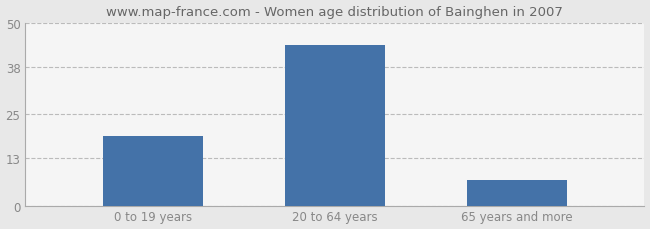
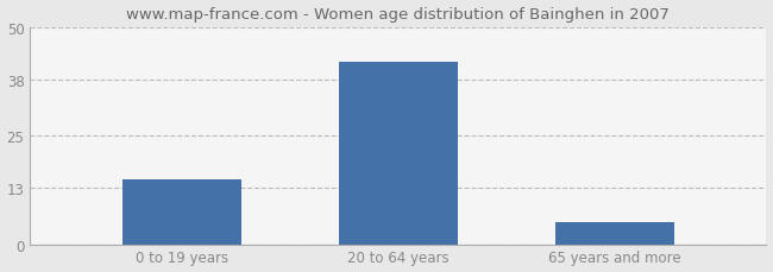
0 to 19 years: 19 -> 15
20 to 64 years: 44 -> 42
65 years and more: 7 -> 5
